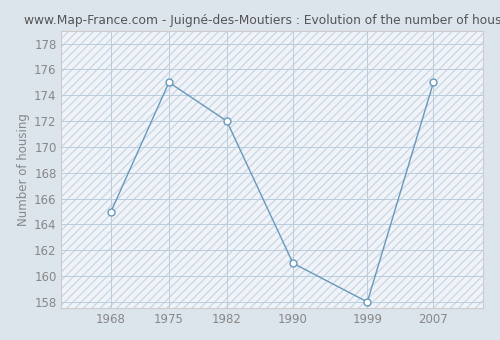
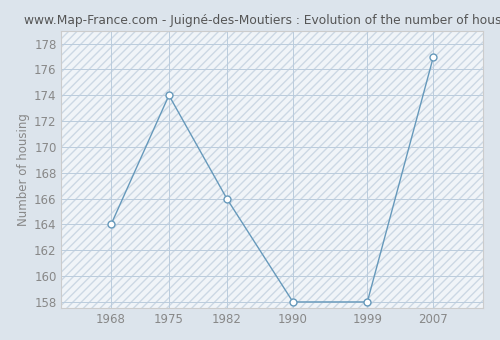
1968: 165 -> 164
1975: 175 -> 174
1982: 172 -> 166
1990: 161 -> 158
2007: 175 -> 177
